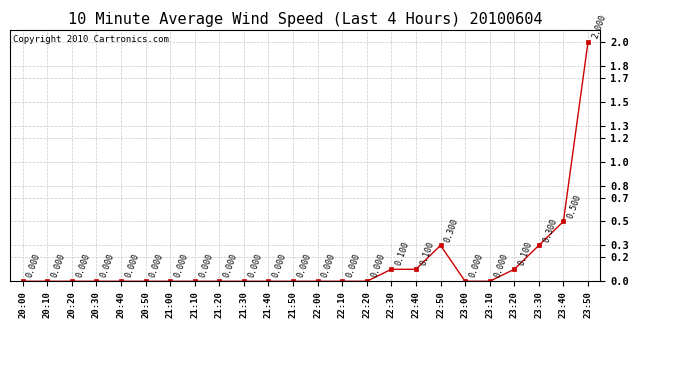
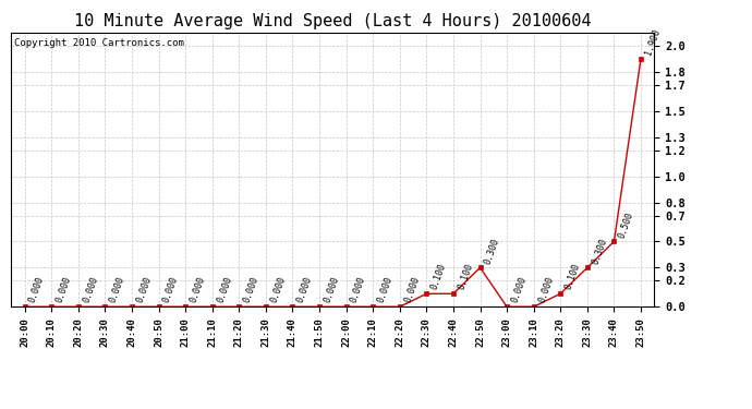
23:50: 2.000 -> 1.900
